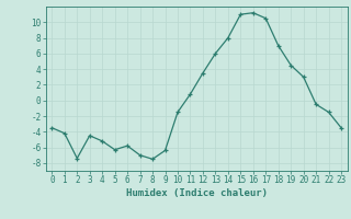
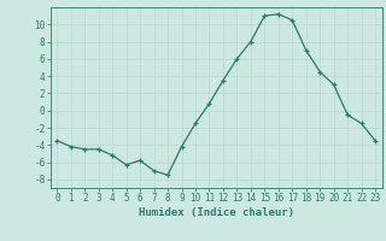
2: -7.4 -> -4.5
9: -6.4 -> -4.2
